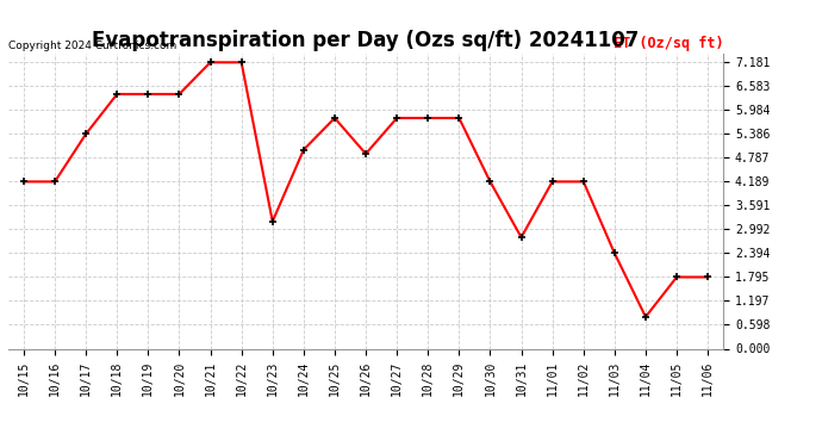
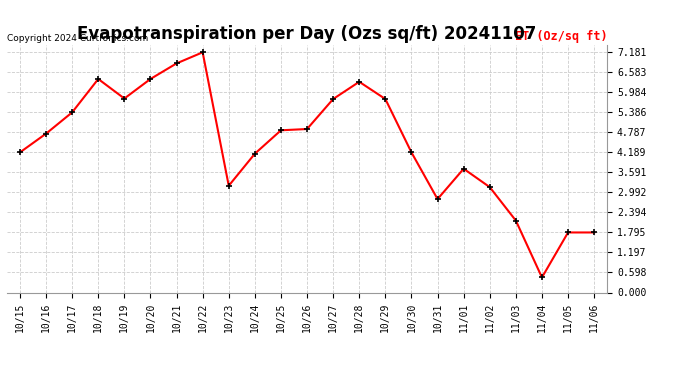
10/16: 4.19 -> 4.75
10/19: 6.38 -> 5.80
10/21: 7.18 -> 6.85
10/24: 4.99 -> 4.15
10/25: 5.79 -> 4.85
10/28: 5.79 -> 6.30
11/01: 4.19 -> 3.70
11/02: 4.19 -> 3.15
11/03: 2.39 -> 2.15
11/04: 0.80 -> 0.45
